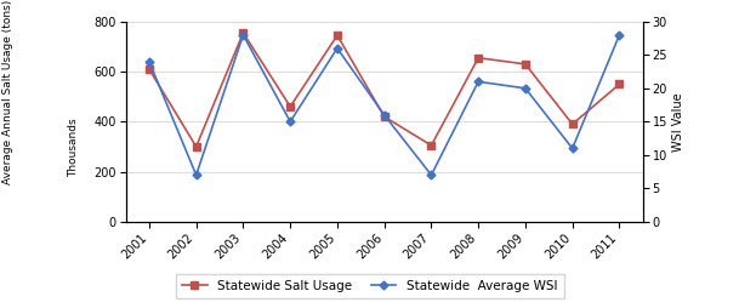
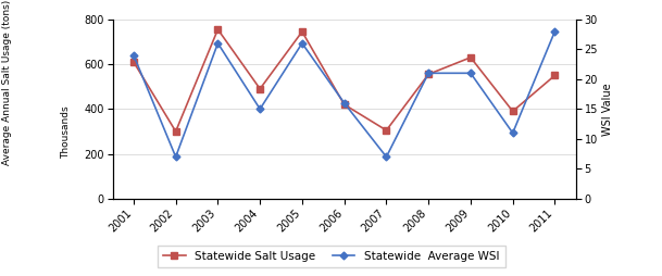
Statewide Average WSI/2003: 28 -> 26
Statewide Salt Usage/2004: 460 -> 490
Statewide Salt Usage/2008: 655 -> 555
Statewide Average WSI/2009: 20 -> 21
